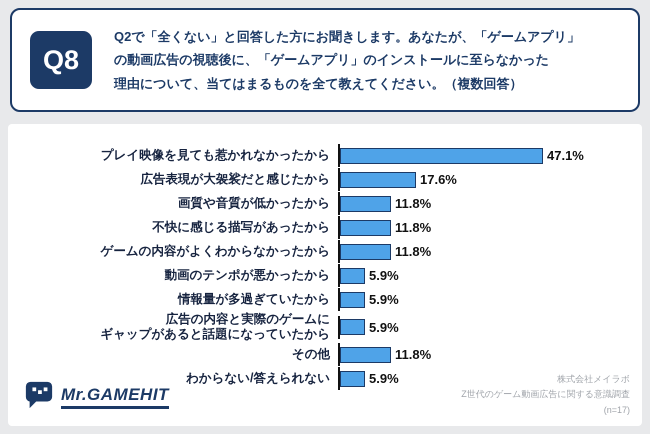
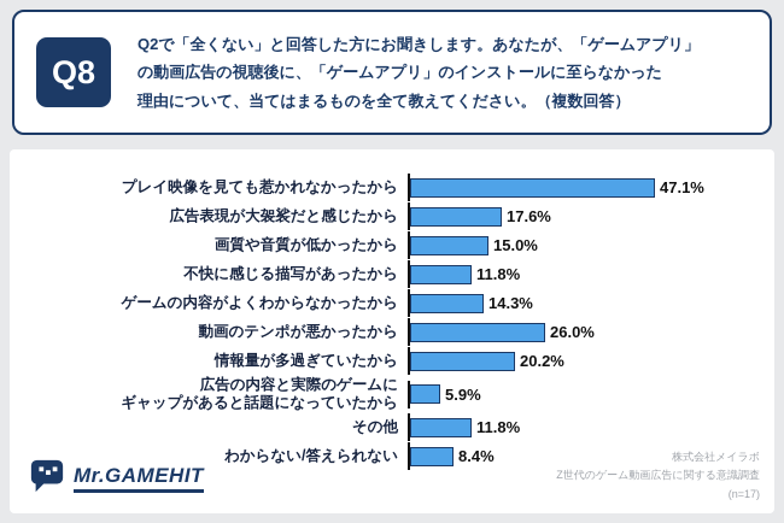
画質や音質が低かったから: 11.8% -> 15.0%
ゲームの内容がよくわからなかったから: 11.8% -> 14.3%
動画のテンポが悪かったから: 5.9% -> 26.0%
情報量が多過ぎていたから: 5.9% -> 20.2%
わからない/答えられない: 5.9% -> 8.4%
